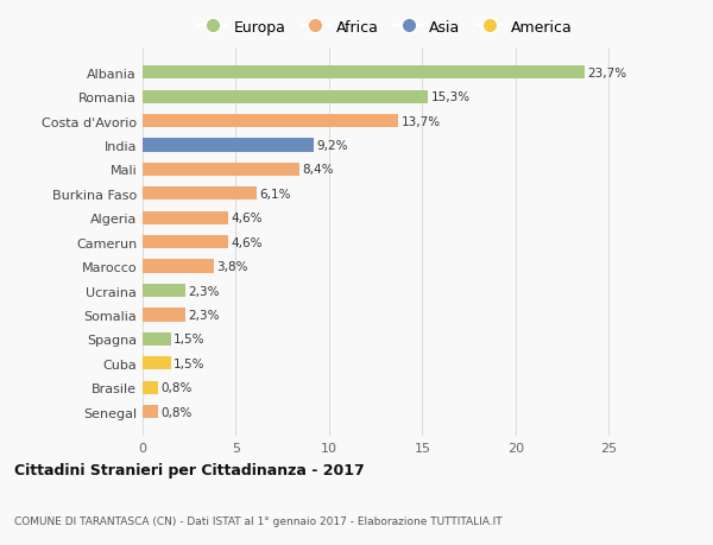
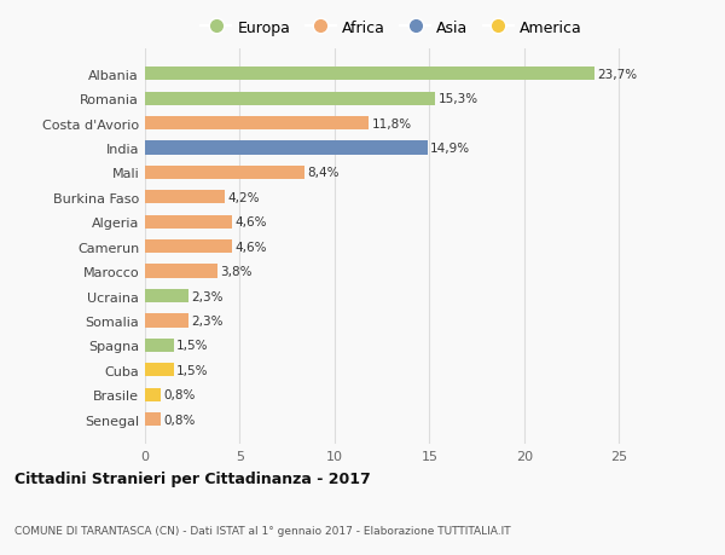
Costa d'Avorio: 13,7% -> 11,8%
India: 9,2% -> 14,9%
Burkina Faso: 6,1% -> 4,2%
